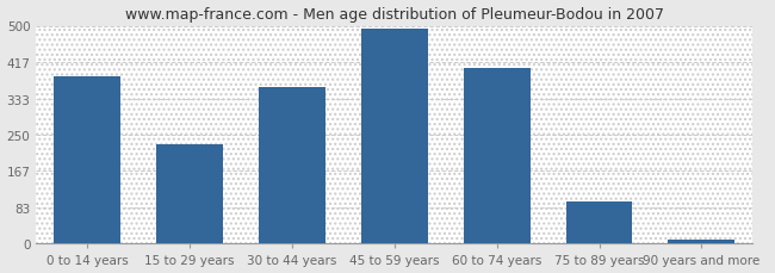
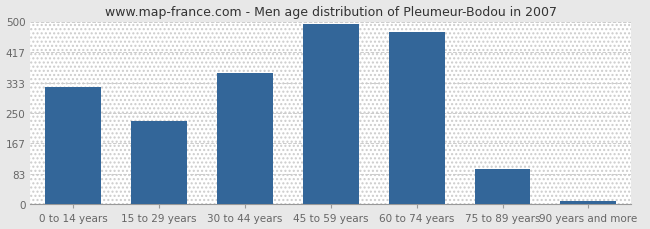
0 to 14 years: 385 -> 320
60 to 74 years: 403 -> 470
